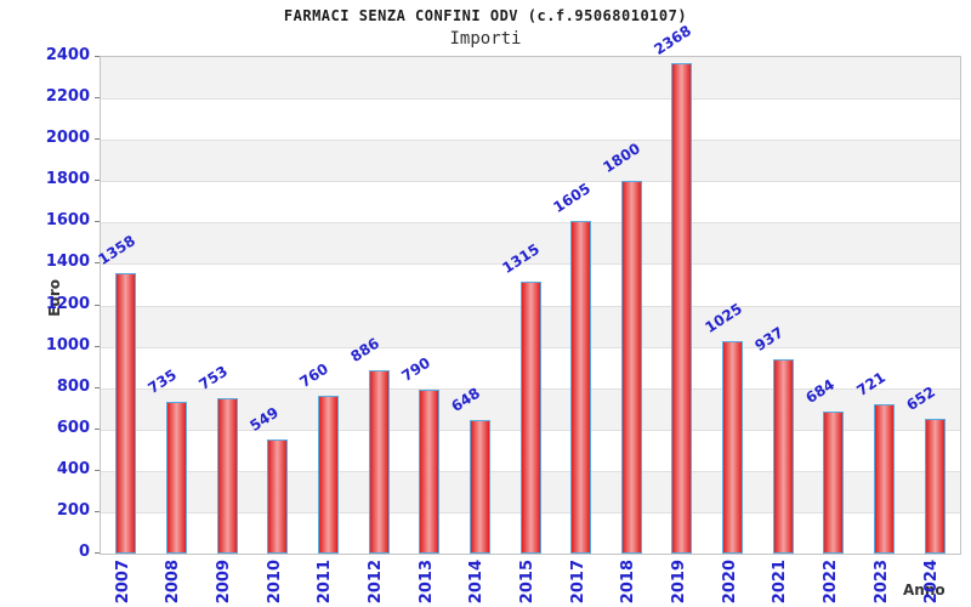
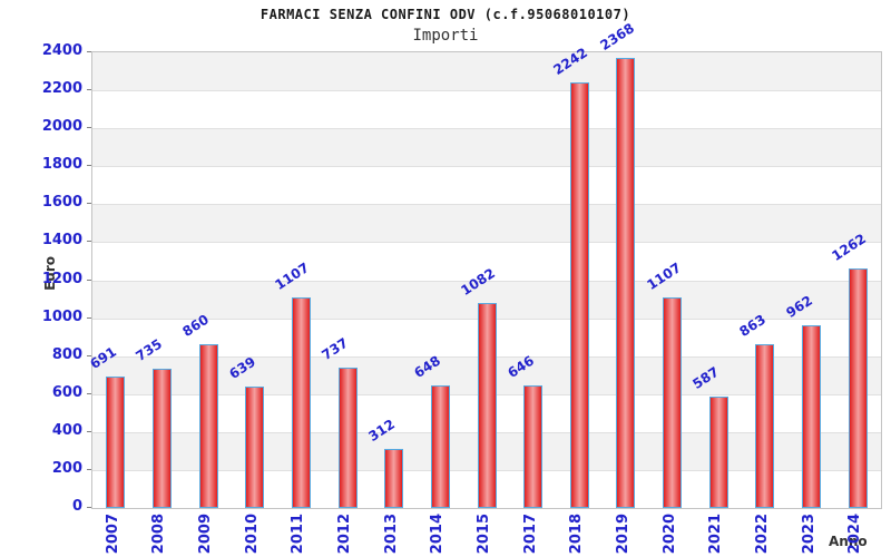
2007: 1358 -> 691
2009: 753 -> 860
2010: 549 -> 639
2011: 760 -> 1107
2012: 886 -> 737
2013: 790 -> 312
2015: 1315 -> 1082
2017: 1605 -> 646
2018: 1800 -> 2242
2020: 1025 -> 1107
2021: 937 -> 587
2022: 684 -> 863
2023: 721 -> 962
2024: 652 -> 1262
